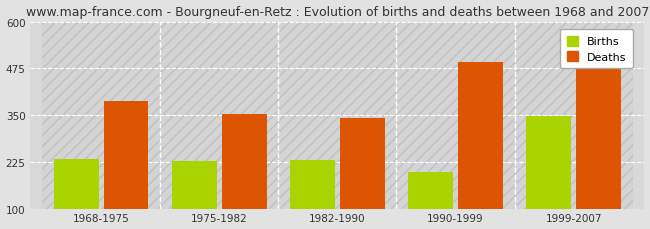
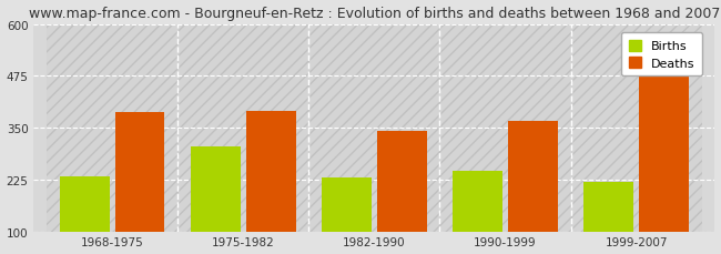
Births/1975-1982: 227 -> 305
Deaths/1975-1982: 352 -> 390
Births/1990-1999: 197 -> 245
Deaths/1990-1999: 493 -> 365
Births/1999-2007: 348 -> 220
